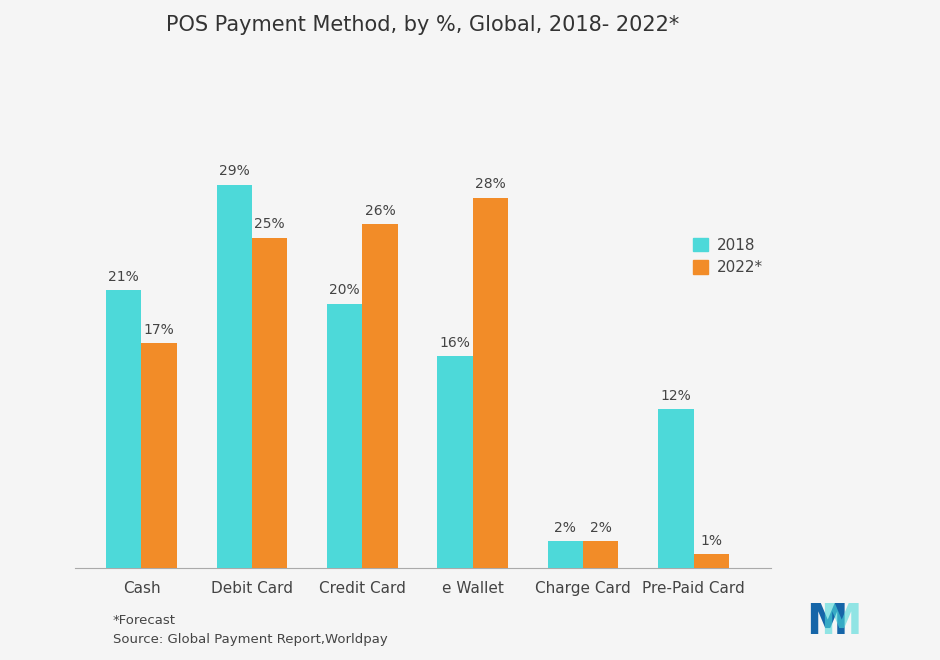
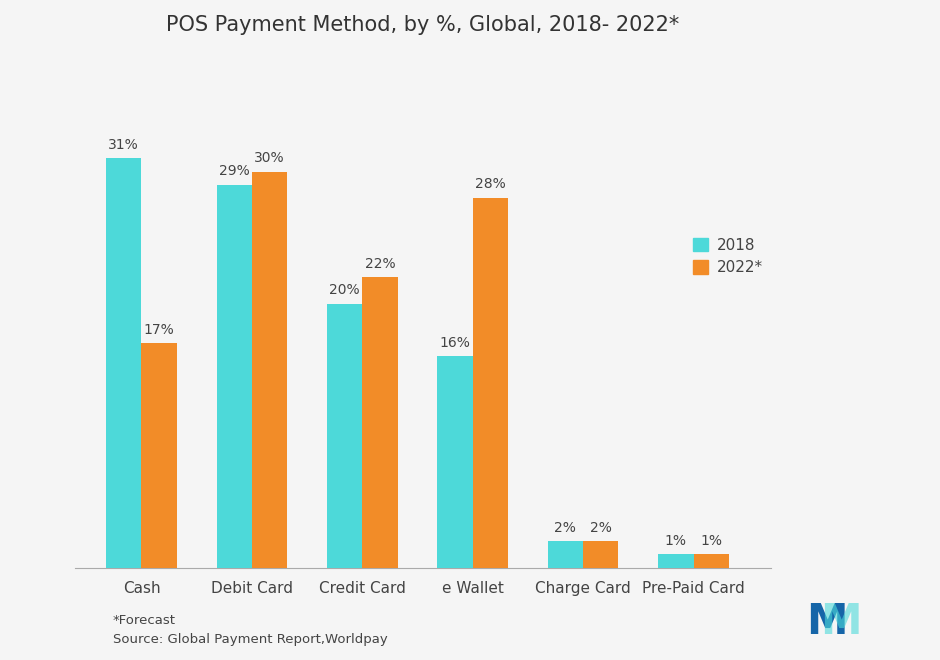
2018/Cash: 21% -> 31%
2022*/Debit Card: 25% -> 30%
2022*/Credit Card: 26% -> 22%
2018/Pre-Paid Card: 12% -> 1%
